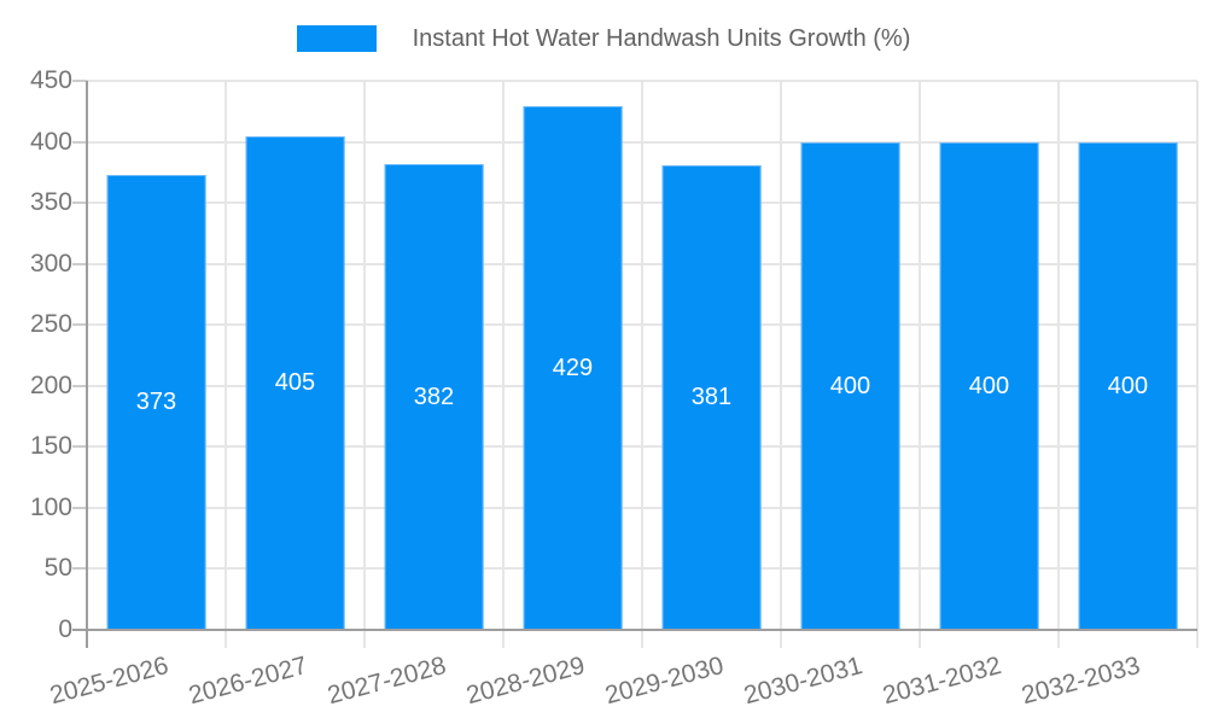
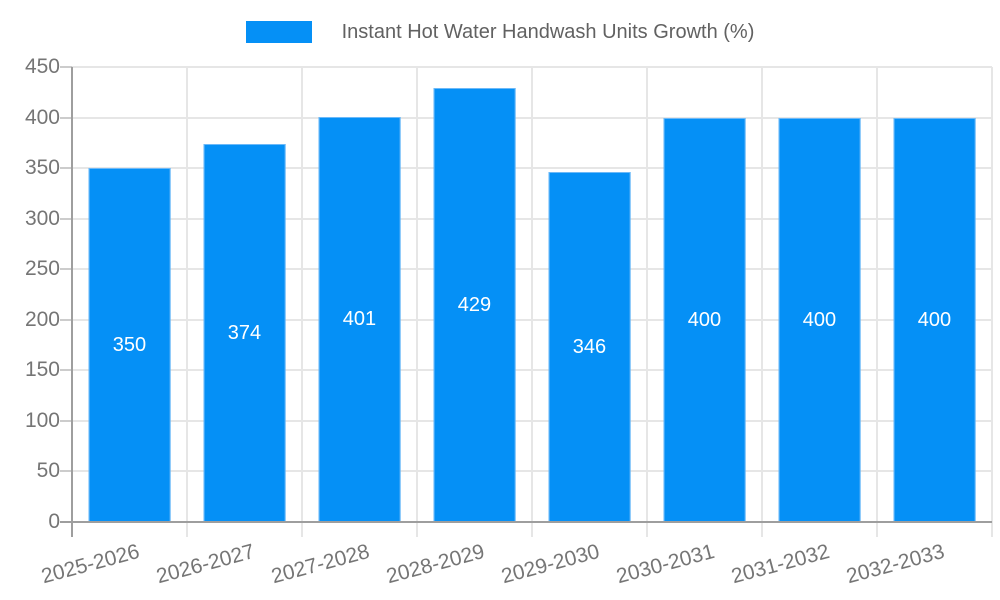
2025-2026: 373 -> 350
2026-2027: 405 -> 374
2027-2028: 382 -> 401
2029-2030: 381 -> 346
